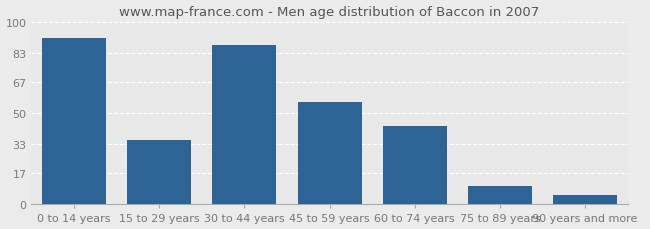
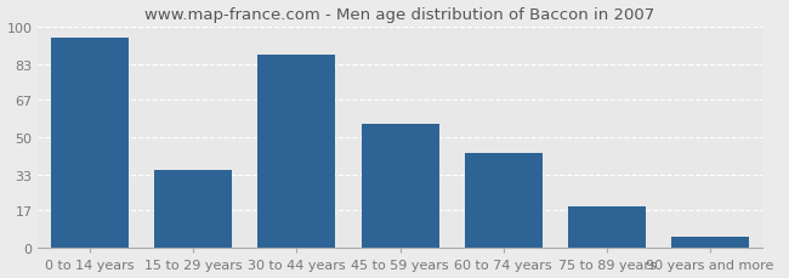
0 to 14 years: 91 -> 95
75 to 89 years: 10 -> 19
